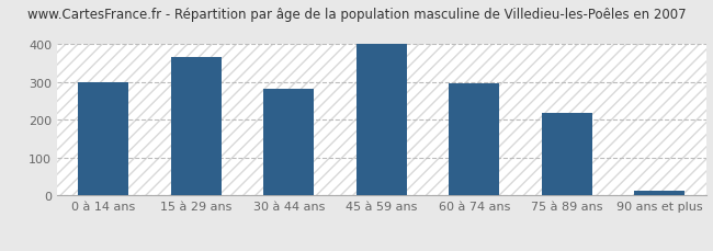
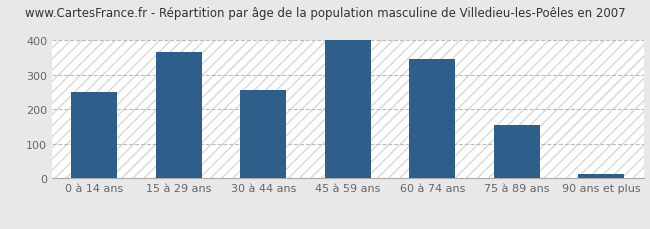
0 à 14 ans: 300 -> 250
30 à 44 ans: 281 -> 255
60 à 74 ans: 296 -> 345
75 à 89 ans: 220 -> 155
